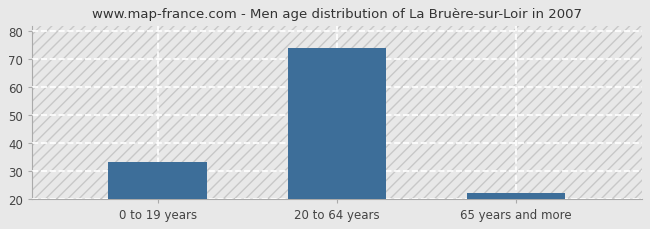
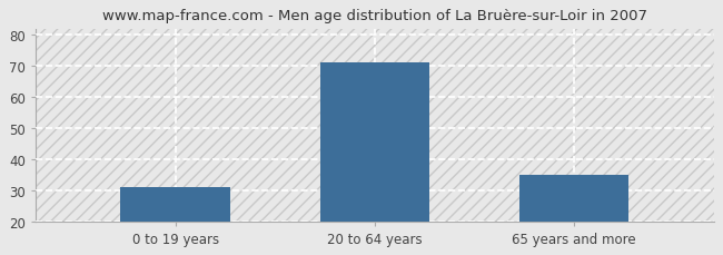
0 to 19 years: 33 -> 31
20 to 64 years: 74 -> 71
65 years and more: 22 -> 35
